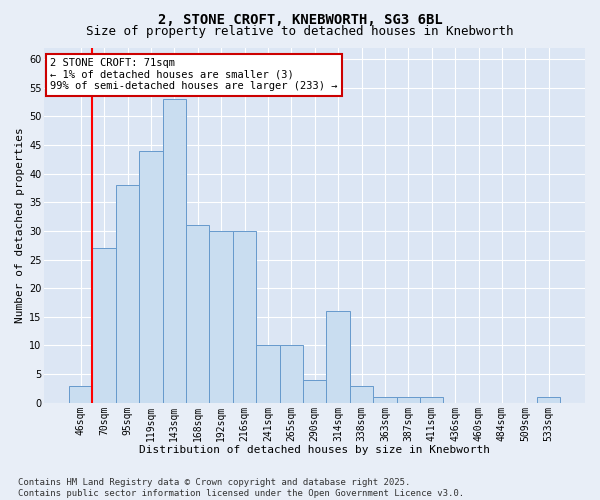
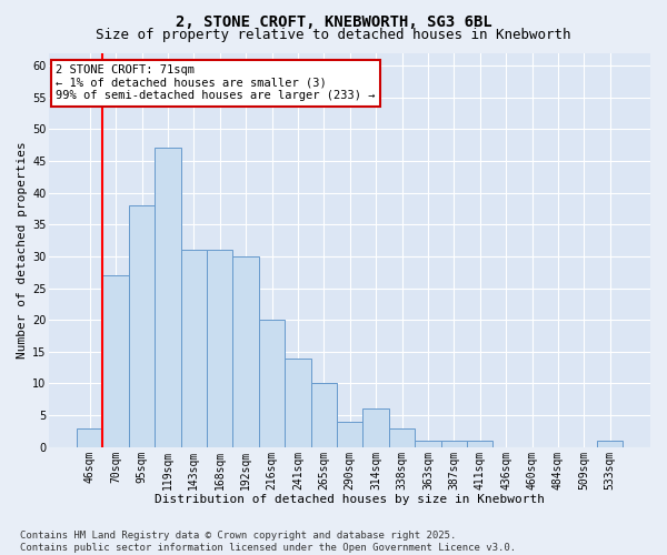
119sqm: 44 -> 47
143sqm: 53 -> 31
216sqm: 30 -> 20
241sqm: 10 -> 14
314sqm: 16 -> 6
